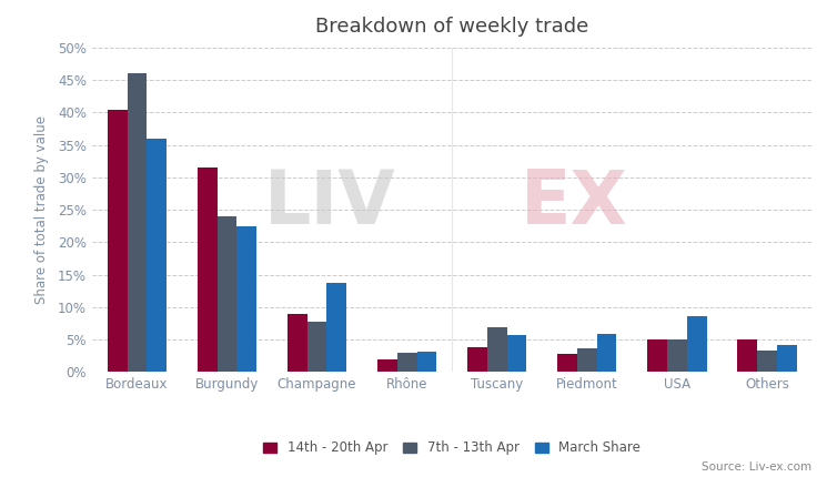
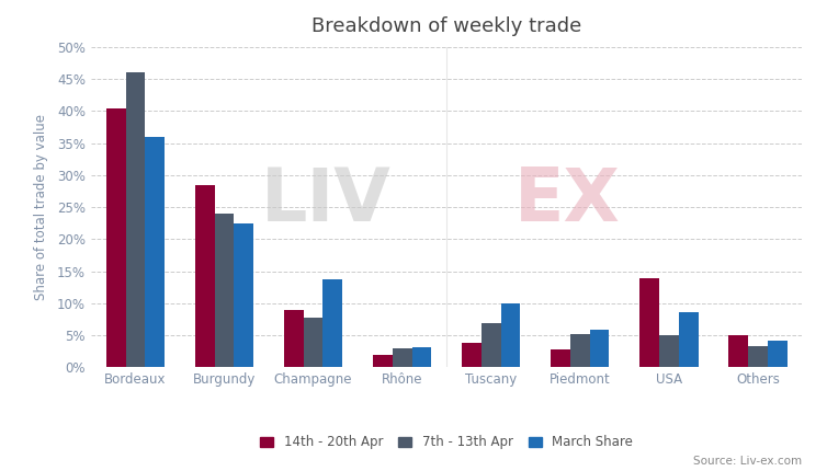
14th - 20th Apr/Burgundy: 31.5% -> 28.4%
March Share/Tuscany: 5.7% -> 10.0%
7th - 13th Apr/Piedmont: 3.6% -> 5.2%
14th - 20th Apr/USA: 5.0% -> 14.0%
